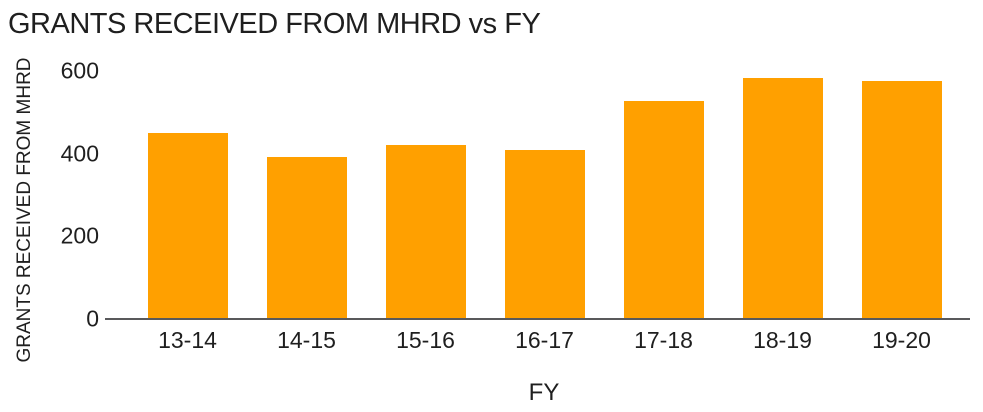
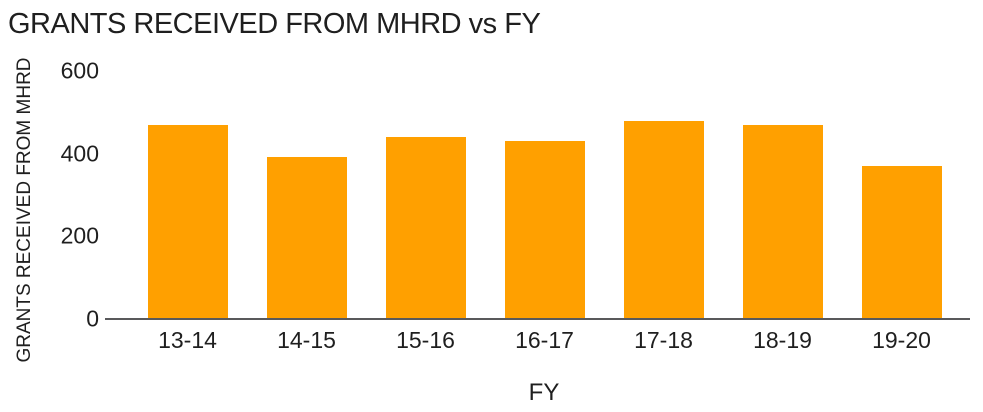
13-14: 450 -> 470
15-16: 420 -> 440
16-17: 410 -> 430
17-18: 530 -> 480
18-19: 580 -> 470
19-20: 580 -> 370
